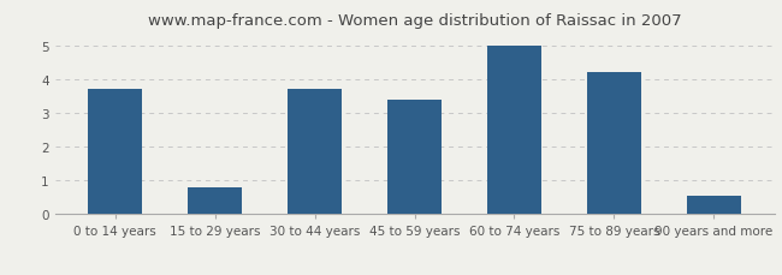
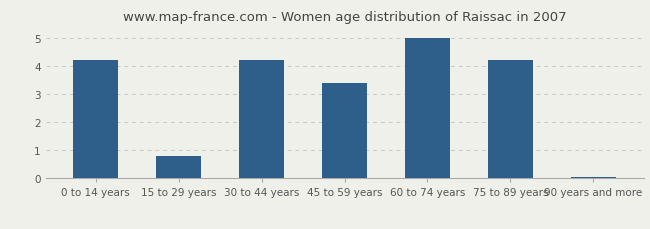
0 to 14 years: 3.70 -> 4.20
30 to 44 years: 3.70 -> 4.20
90 years and more: 0.55 -> 0.05
